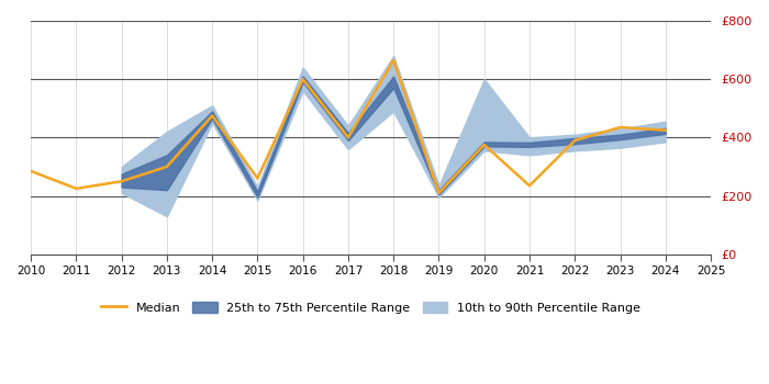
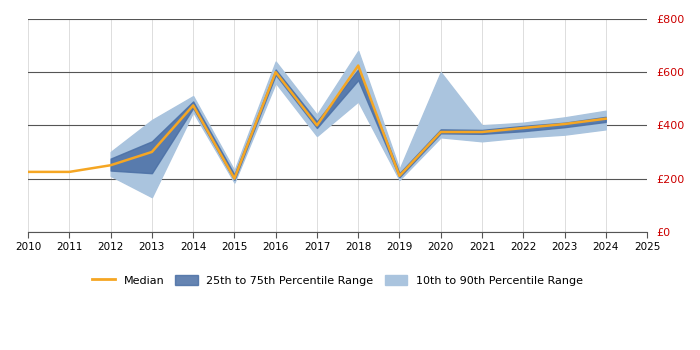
Median/2010: £285 -> £225
Median/2015: £260 -> £200
Median/2018: £665 -> £625
Median/2021: £235 -> £375
Median/2023: £435 -> £405
